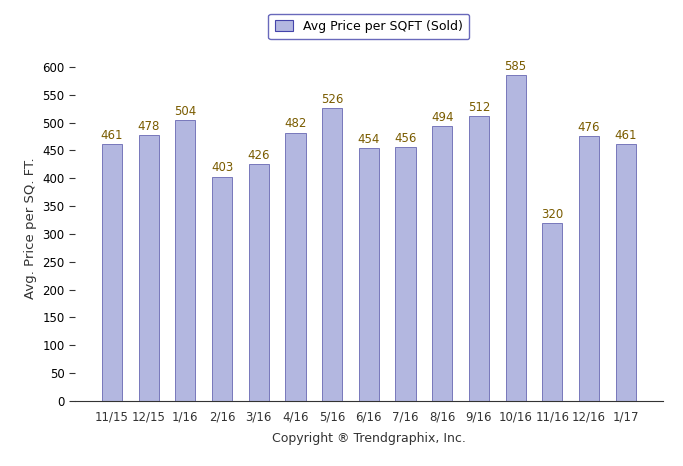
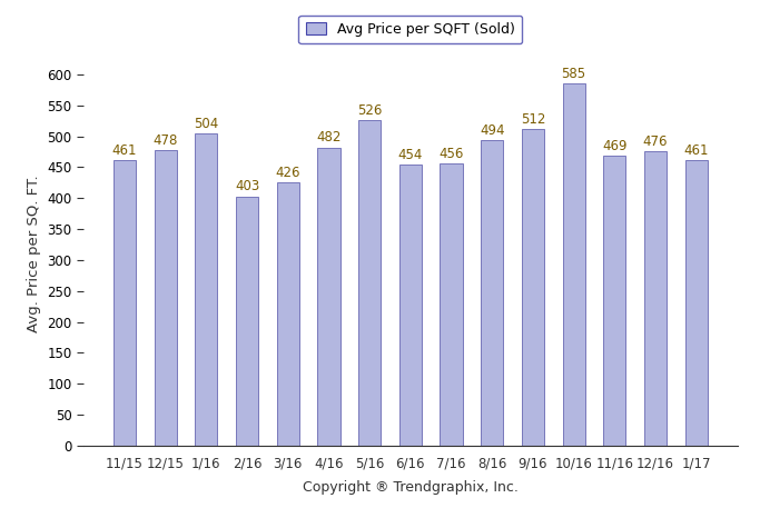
11/16: 320 -> 469
